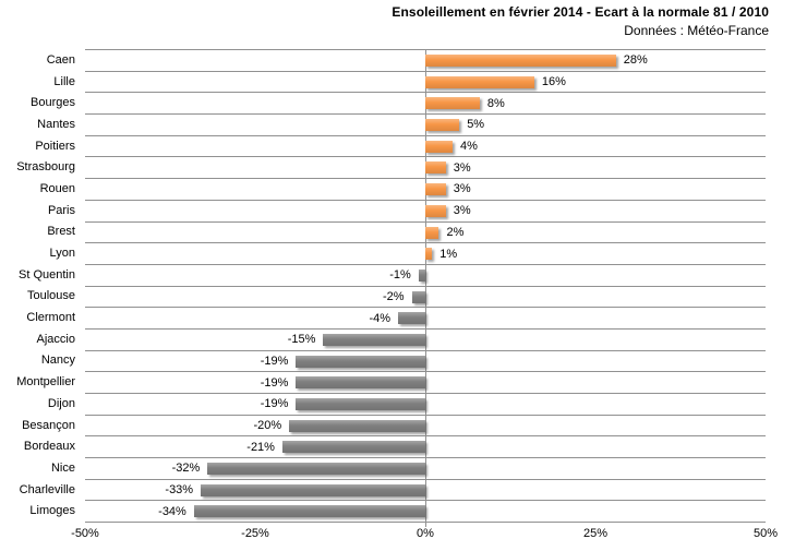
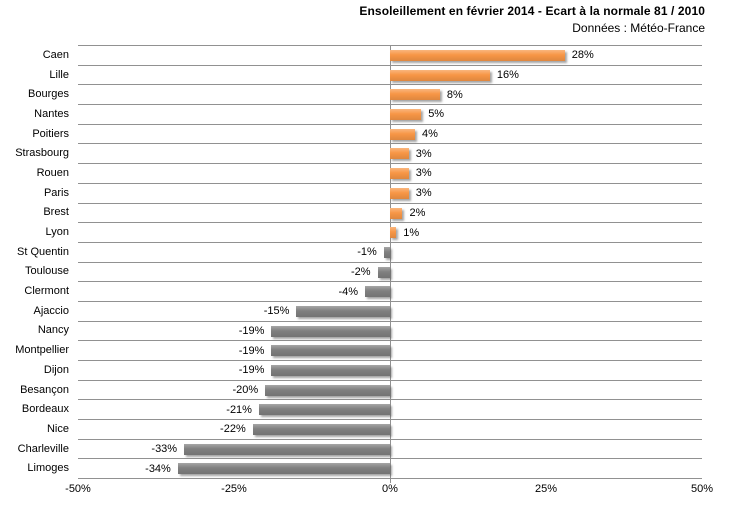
Nice: -32% -> -22%
